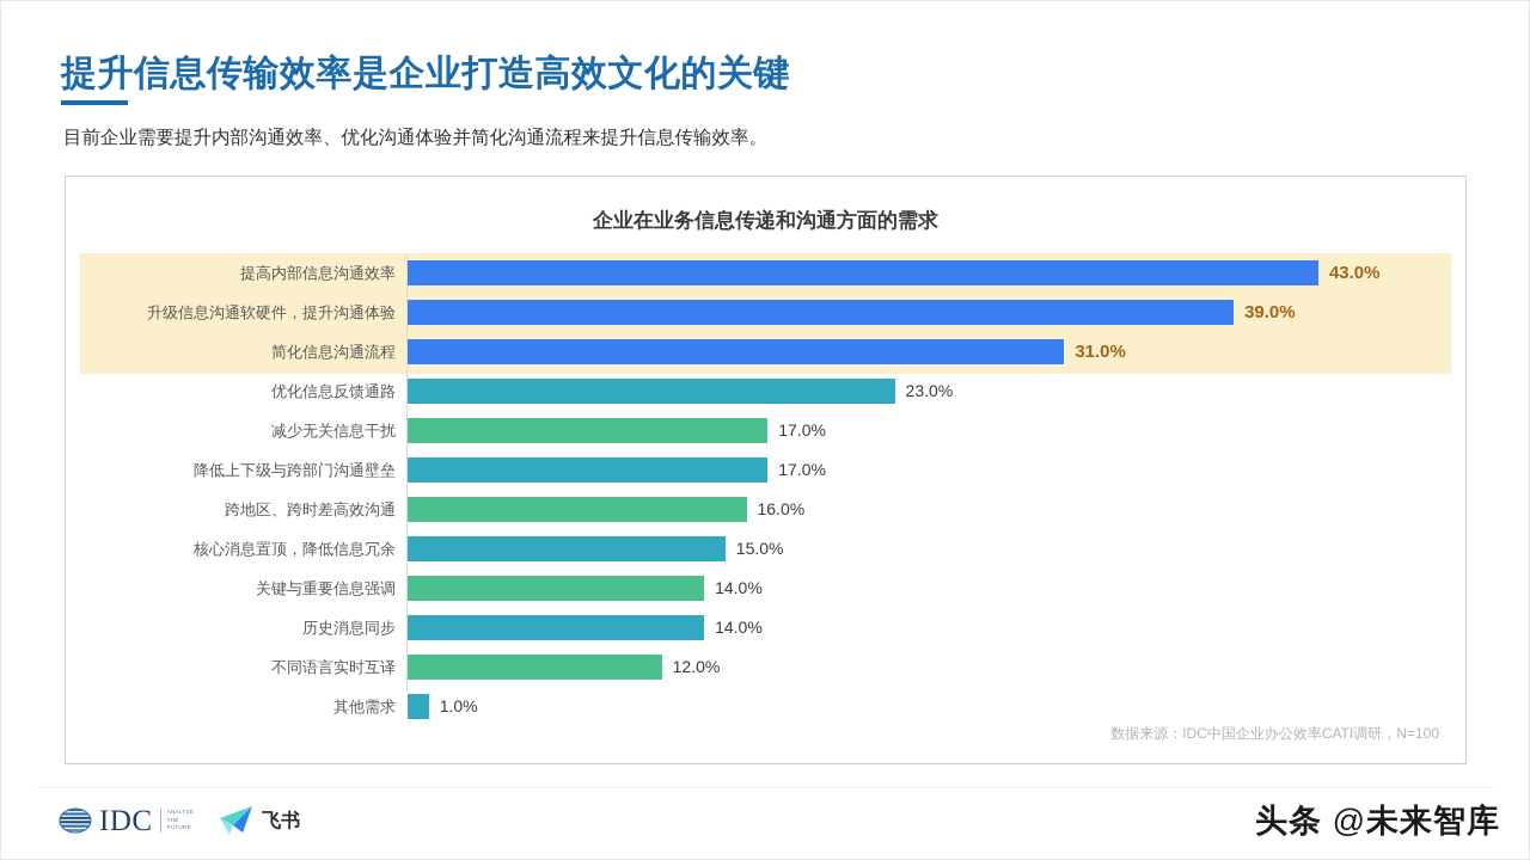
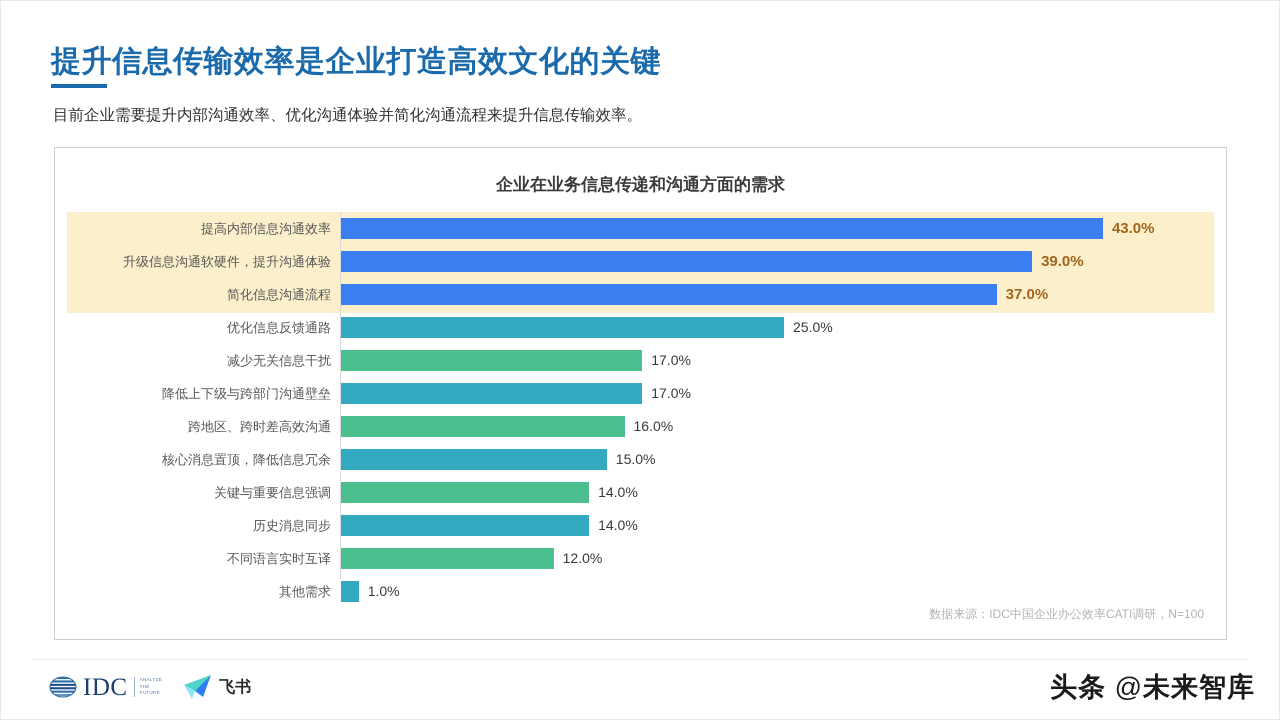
简化信息沟通流程: 31.0% -> 37.0%
优化信息反馈通路: 23.0% -> 25.0%
